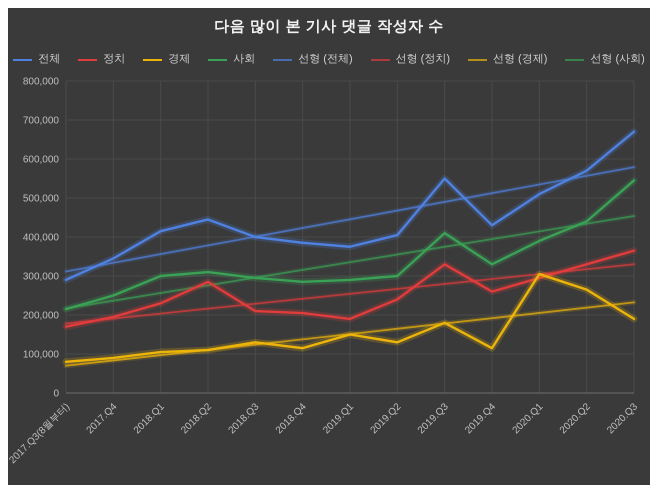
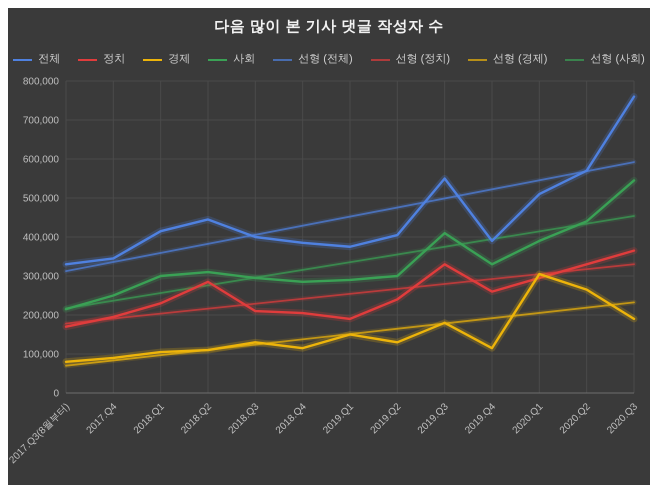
전체/2017.Q3(8월부터): 290000 -> 330000
전체/2019.Q4: 430000 -> 390000
전체/2020.Q3: 670000 -> 760000
